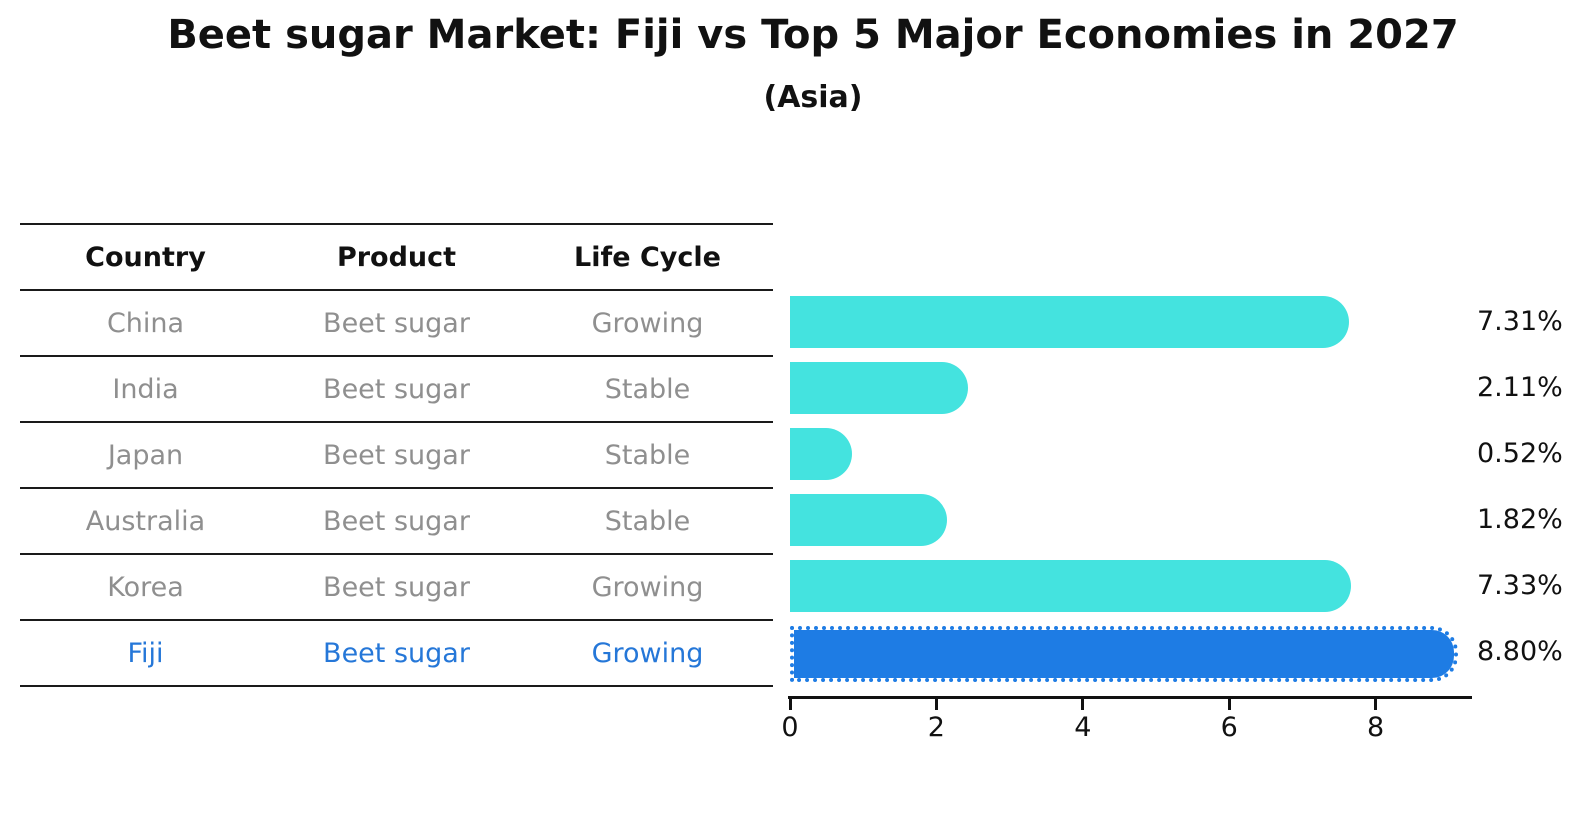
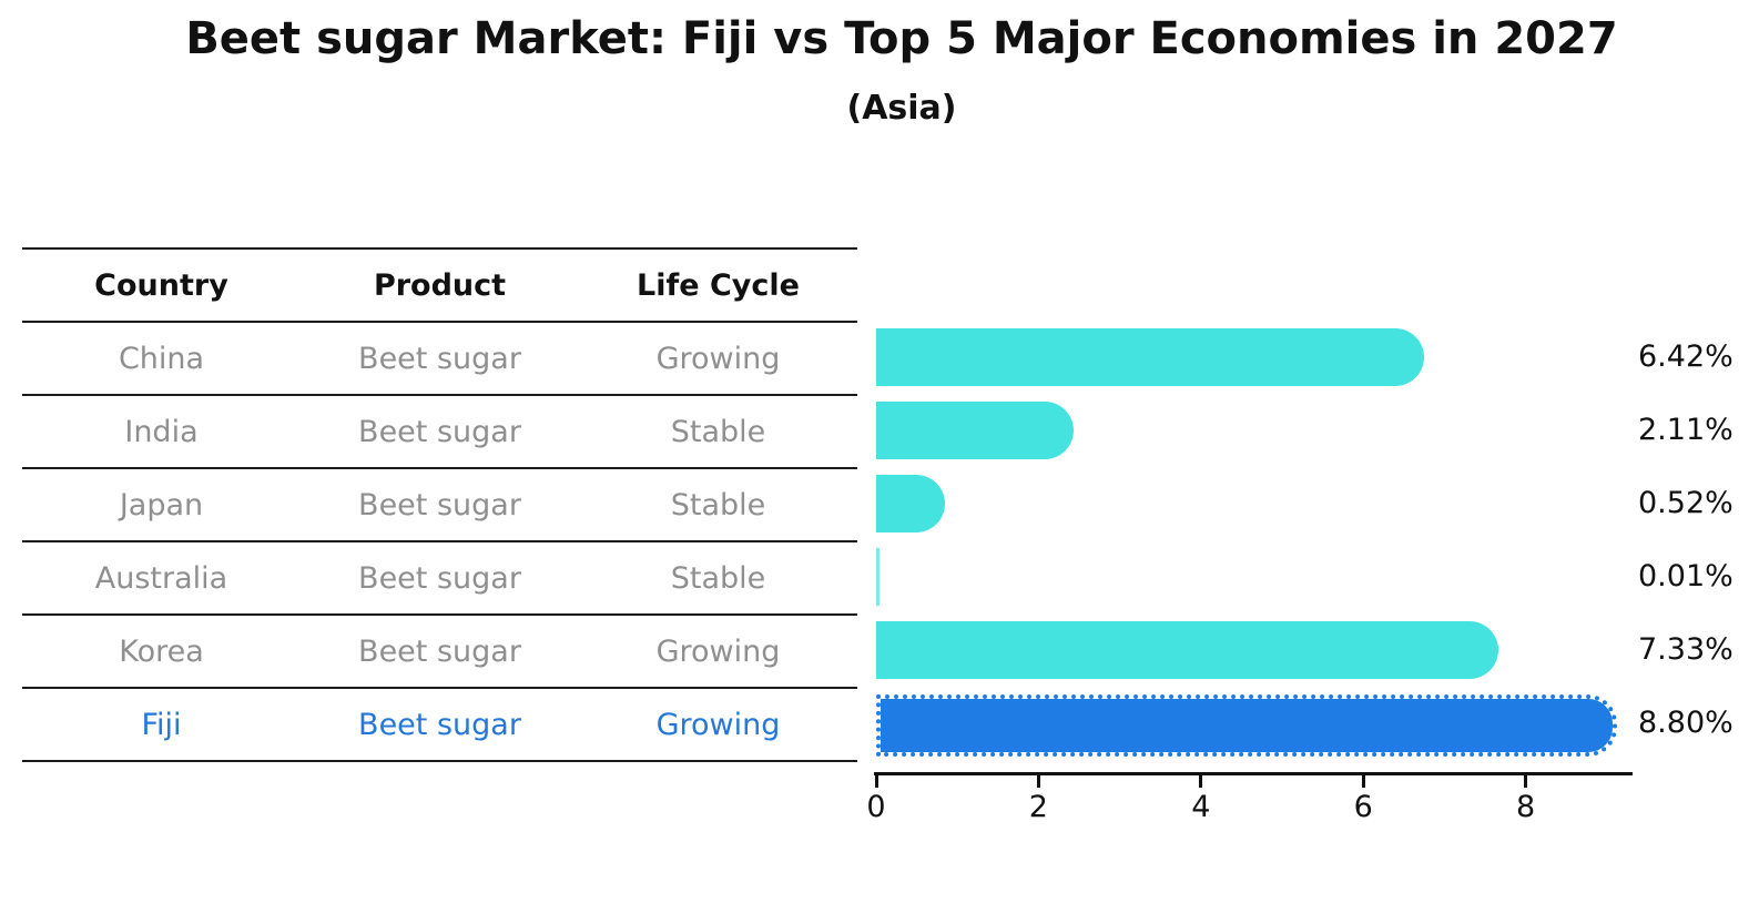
China: 7.31% -> 6.42%
Australia: 1.82% -> 0.01%
